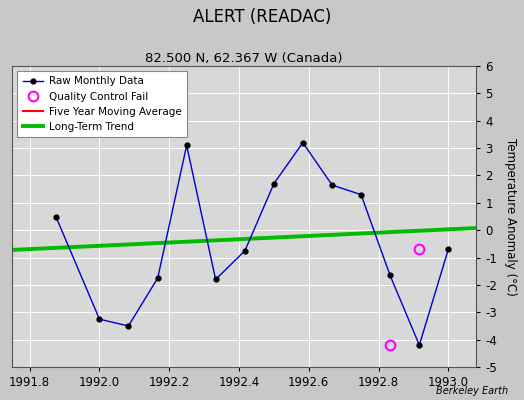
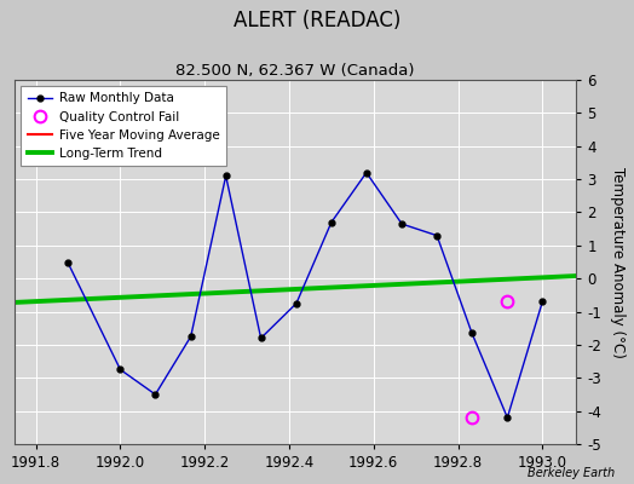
1992.0: -3.25 -> -2.75
